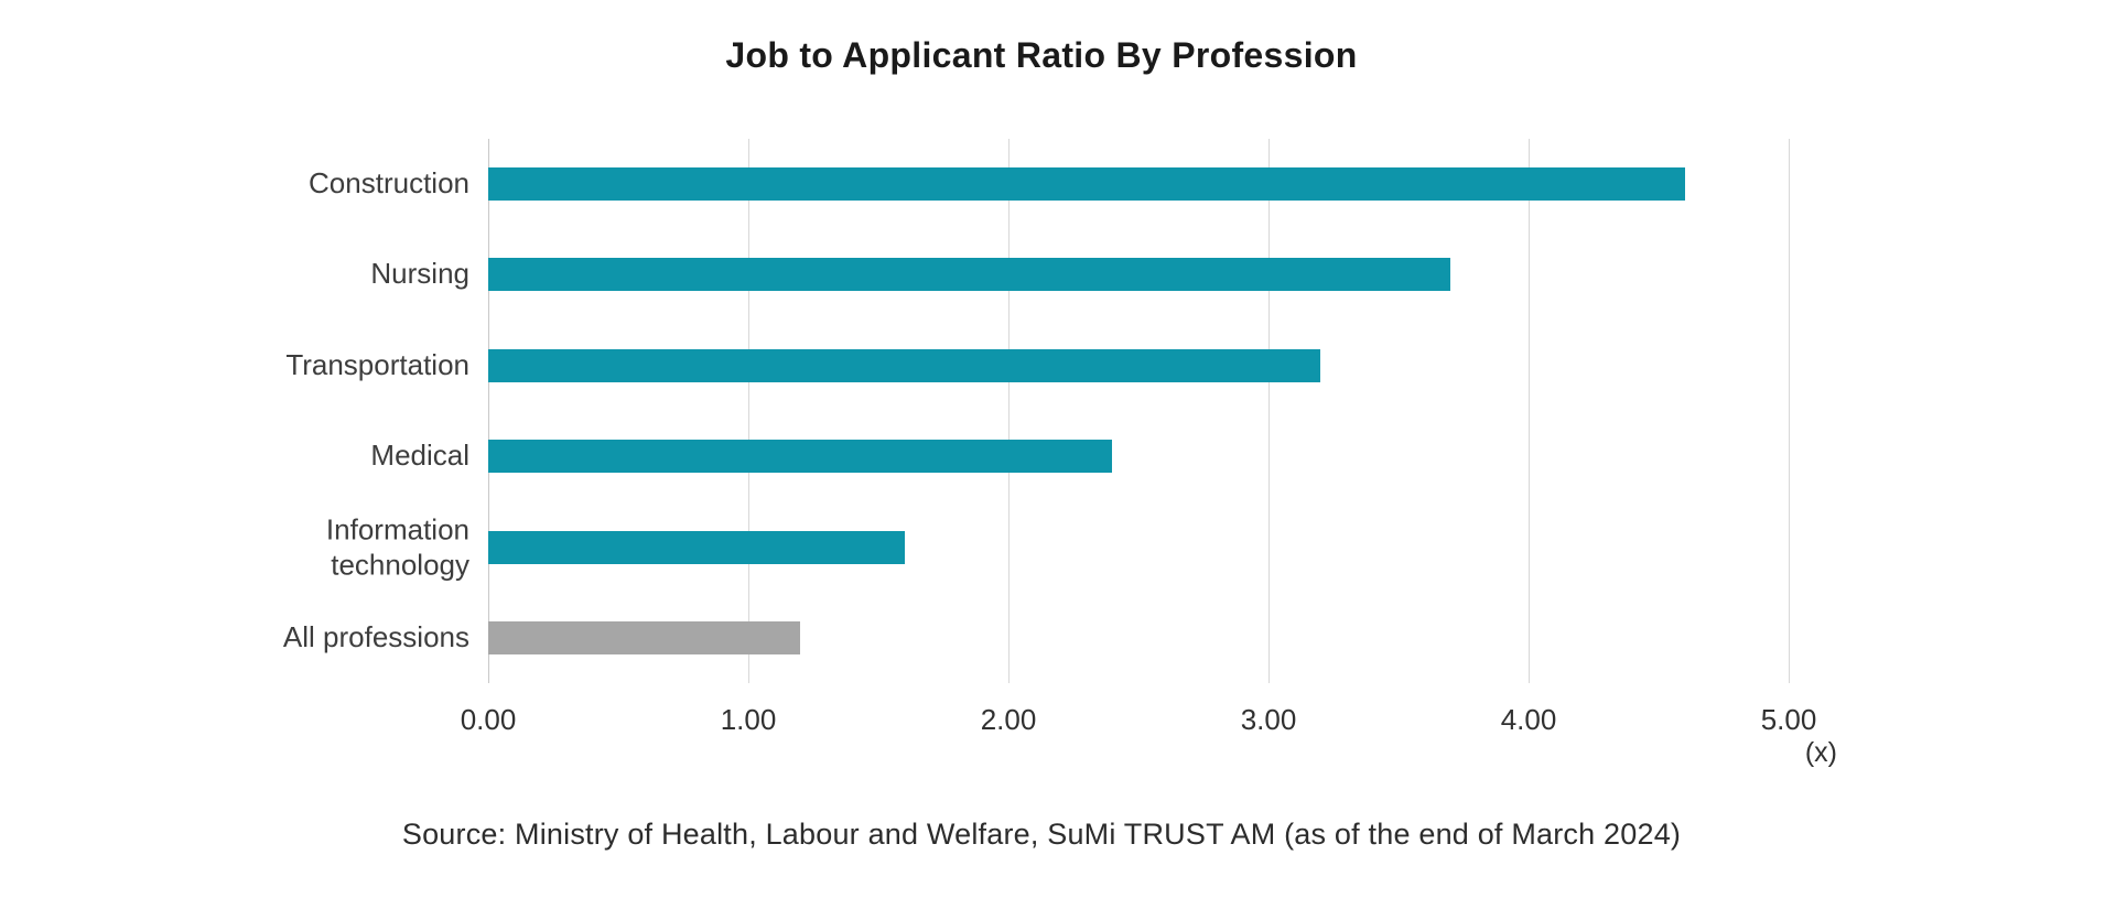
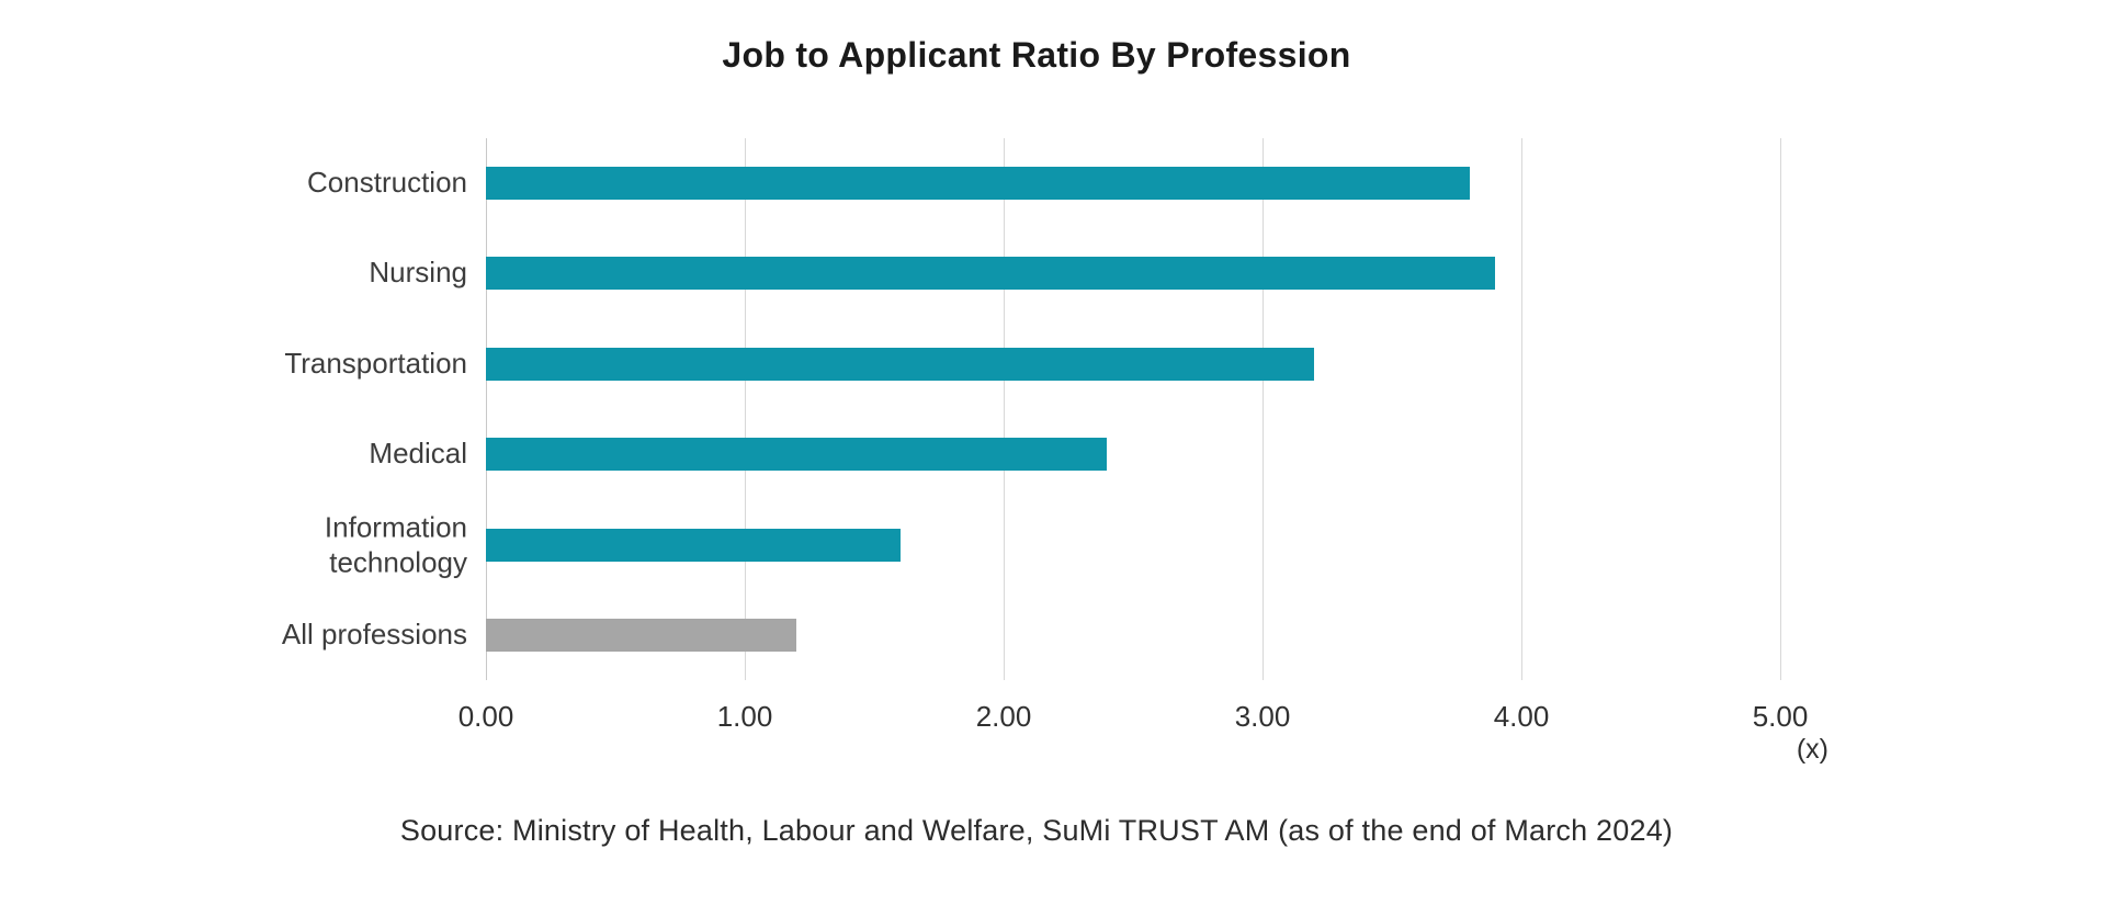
Construction: 4.6 -> 3.8
Nursing: 3.7 -> 3.9
